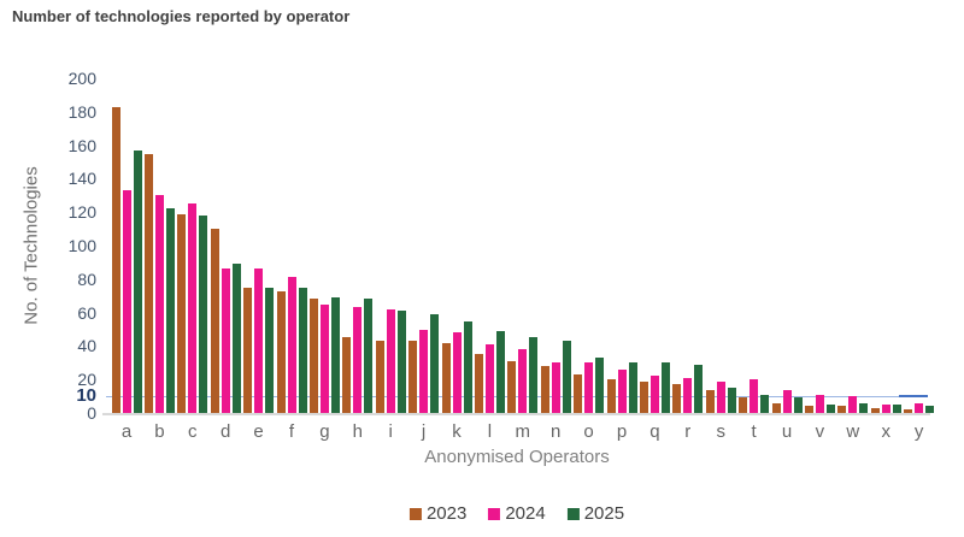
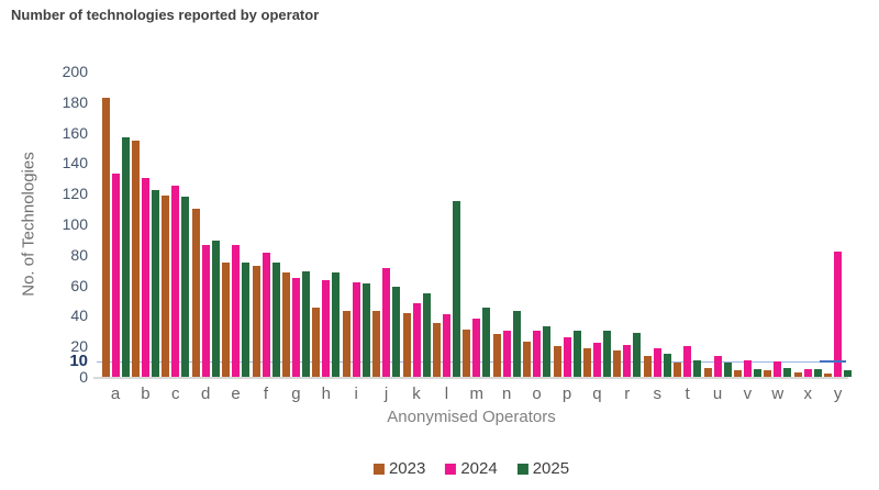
2024/j: 50 -> 71
2025/l: 49 -> 115
2024/y: 6 -> 82
